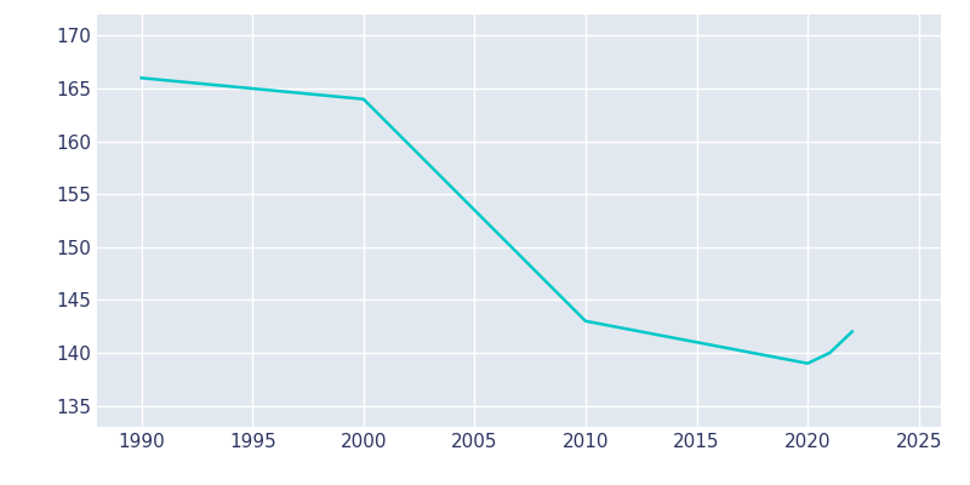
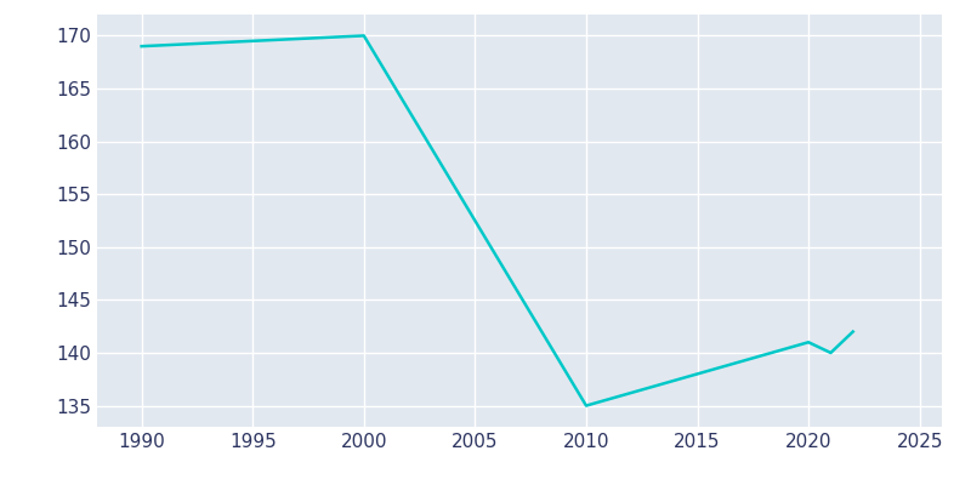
1990: 166 -> 169
2000: 164 -> 170
2010: 143 -> 135
2020: 139 -> 141
